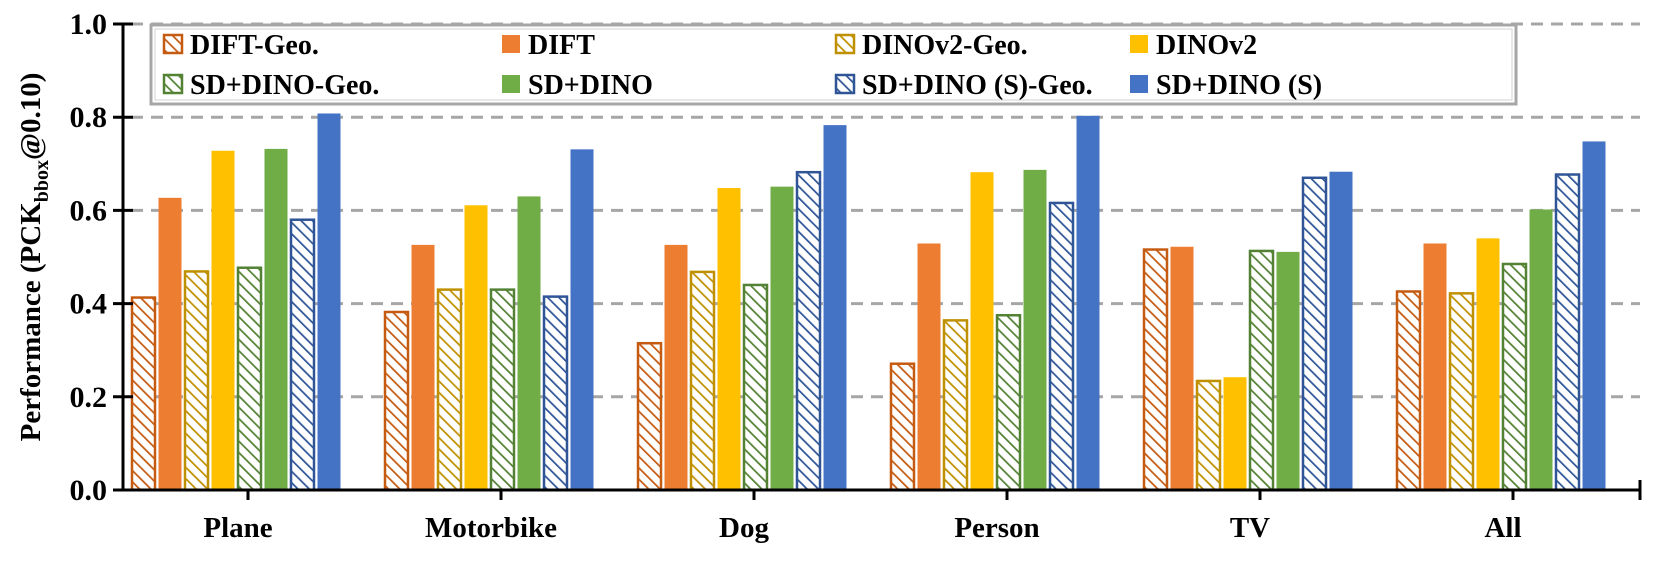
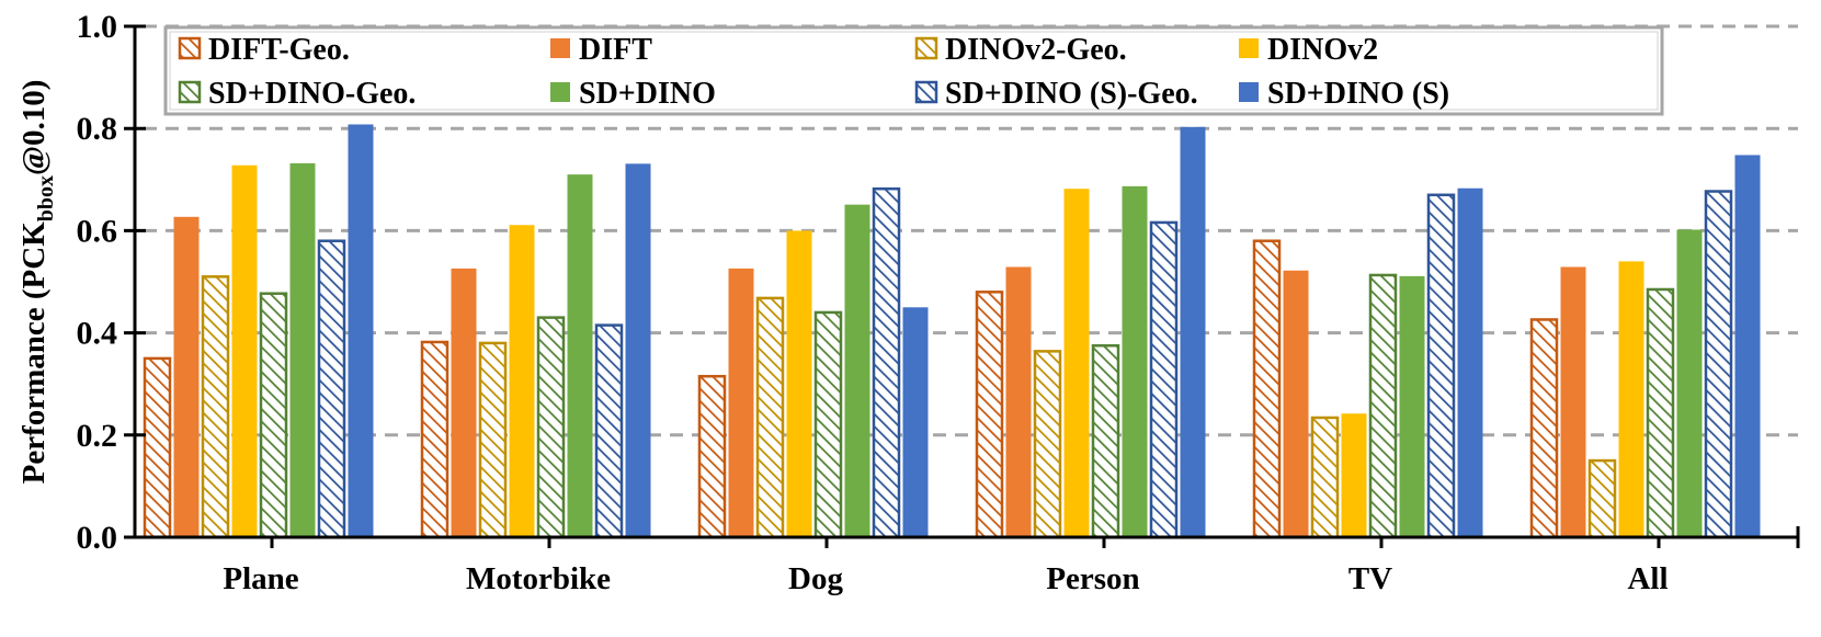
DIFT-Geo./Plane: 0.41 -> 0.35
DINOv2-Geo./Plane: 0.47 -> 0.51
DINOv2-Geo./Motorbike: 0.43 -> 0.38
SD+DINO/Motorbike: 0.63 -> 0.71
DINOv2/Dog: 0.65 -> 0.60
SD+DINO (S)/Dog: 0.78 -> 0.45
DIFT-Geo./Person: 0.27 -> 0.48
DIFT-Geo./TV: 0.52 -> 0.58
DINOv2-Geo./All: 0.42 -> 0.15
